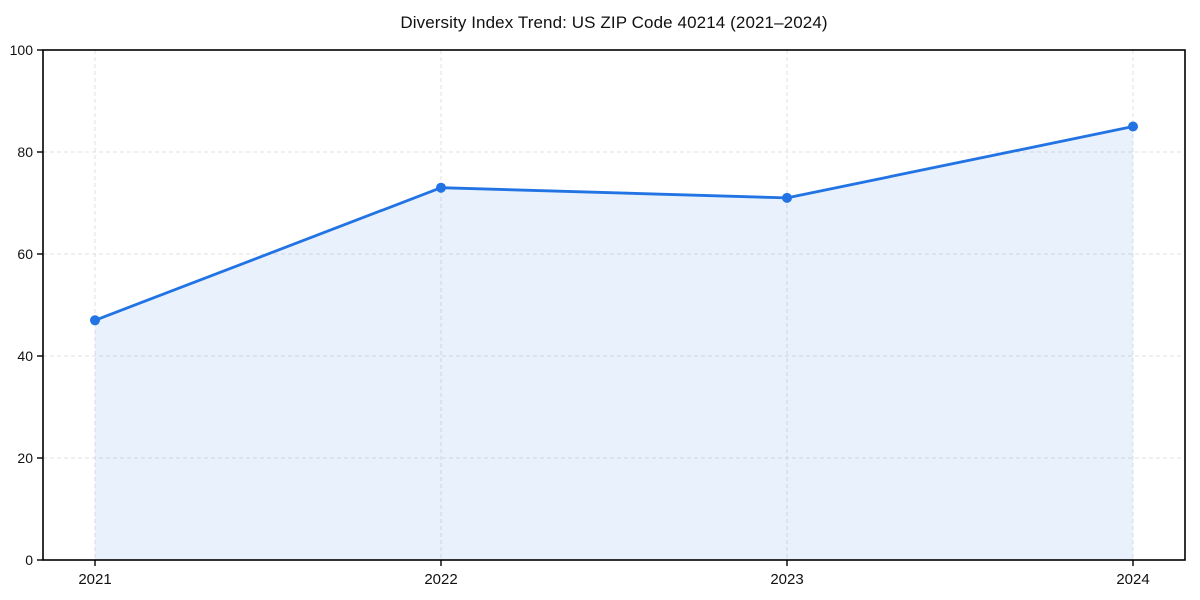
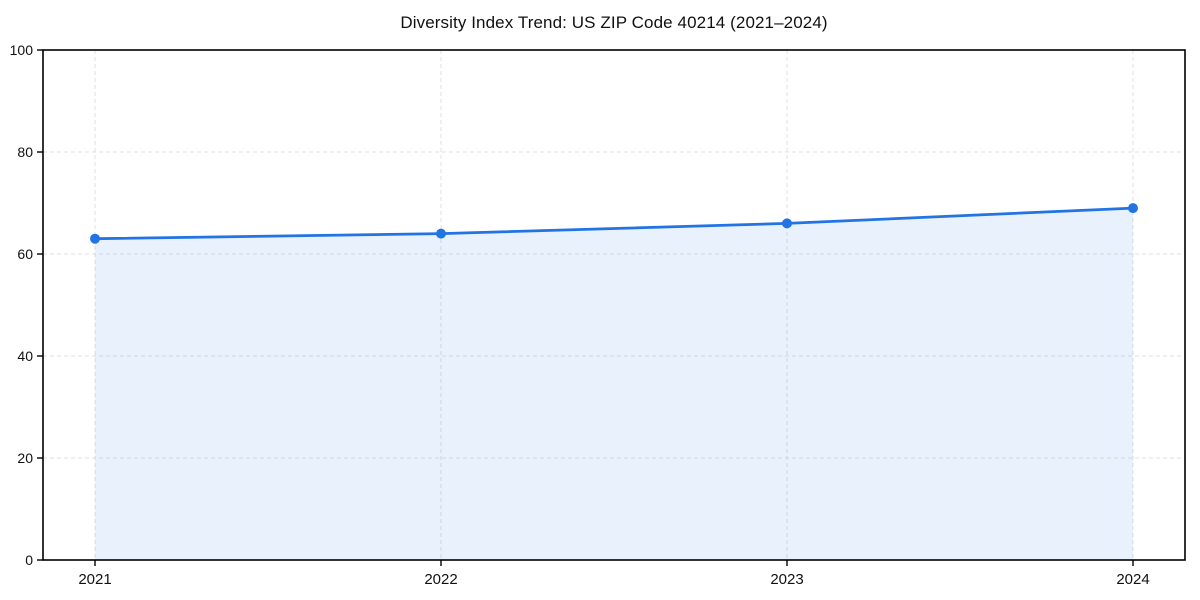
2021: 47 -> 63
2022: 73 -> 64
2023: 71 -> 66
2024: 85 -> 69
